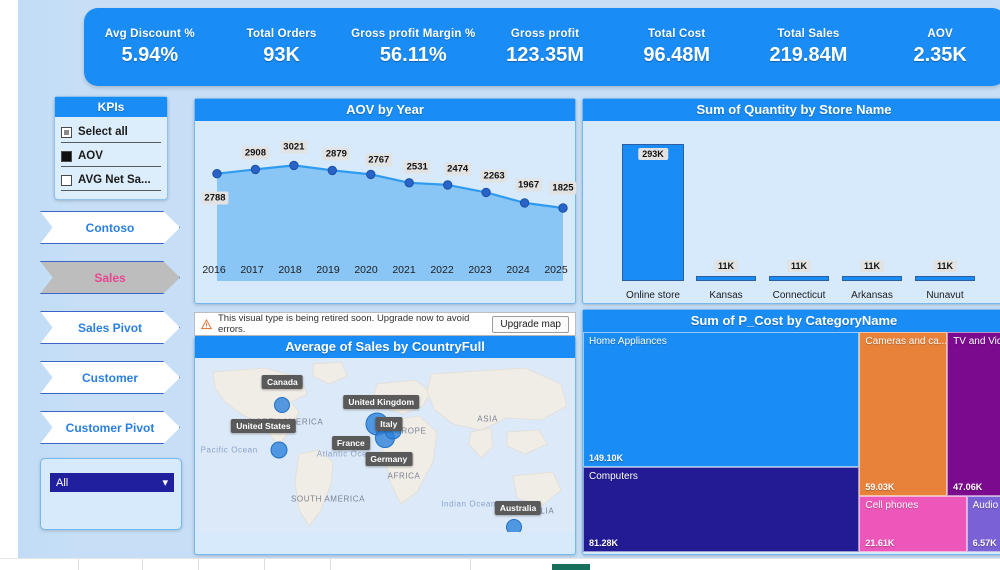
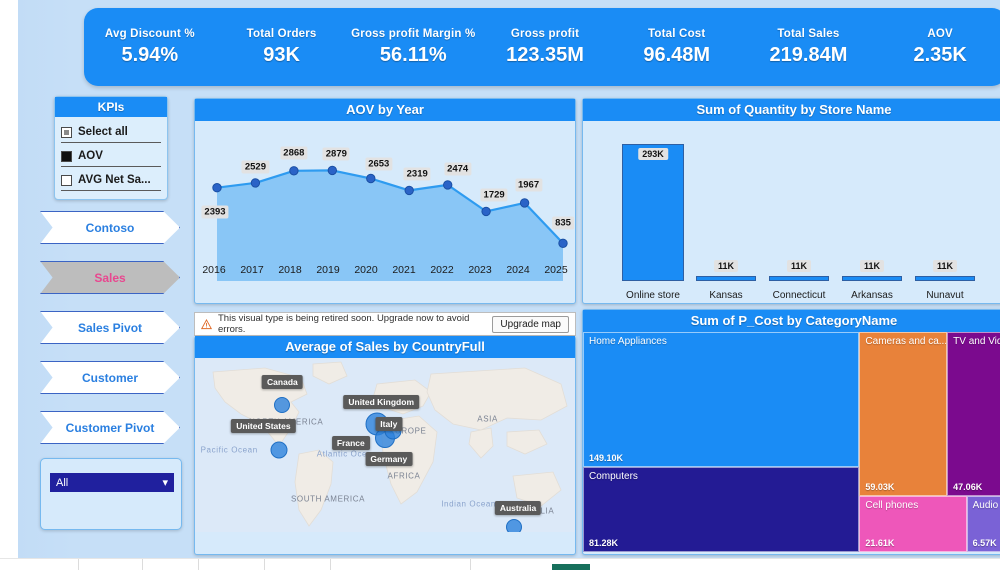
AOV by Year/2016: 2788 -> 2393
AOV by Year/2017: 2908 -> 2529
AOV by Year/2018: 3021 -> 2868
AOV by Year/2020: 2767 -> 2653
AOV by Year/2021: 2531 -> 2319
AOV by Year/2023: 2263 -> 1729
AOV by Year/2025: 1825 -> 835
